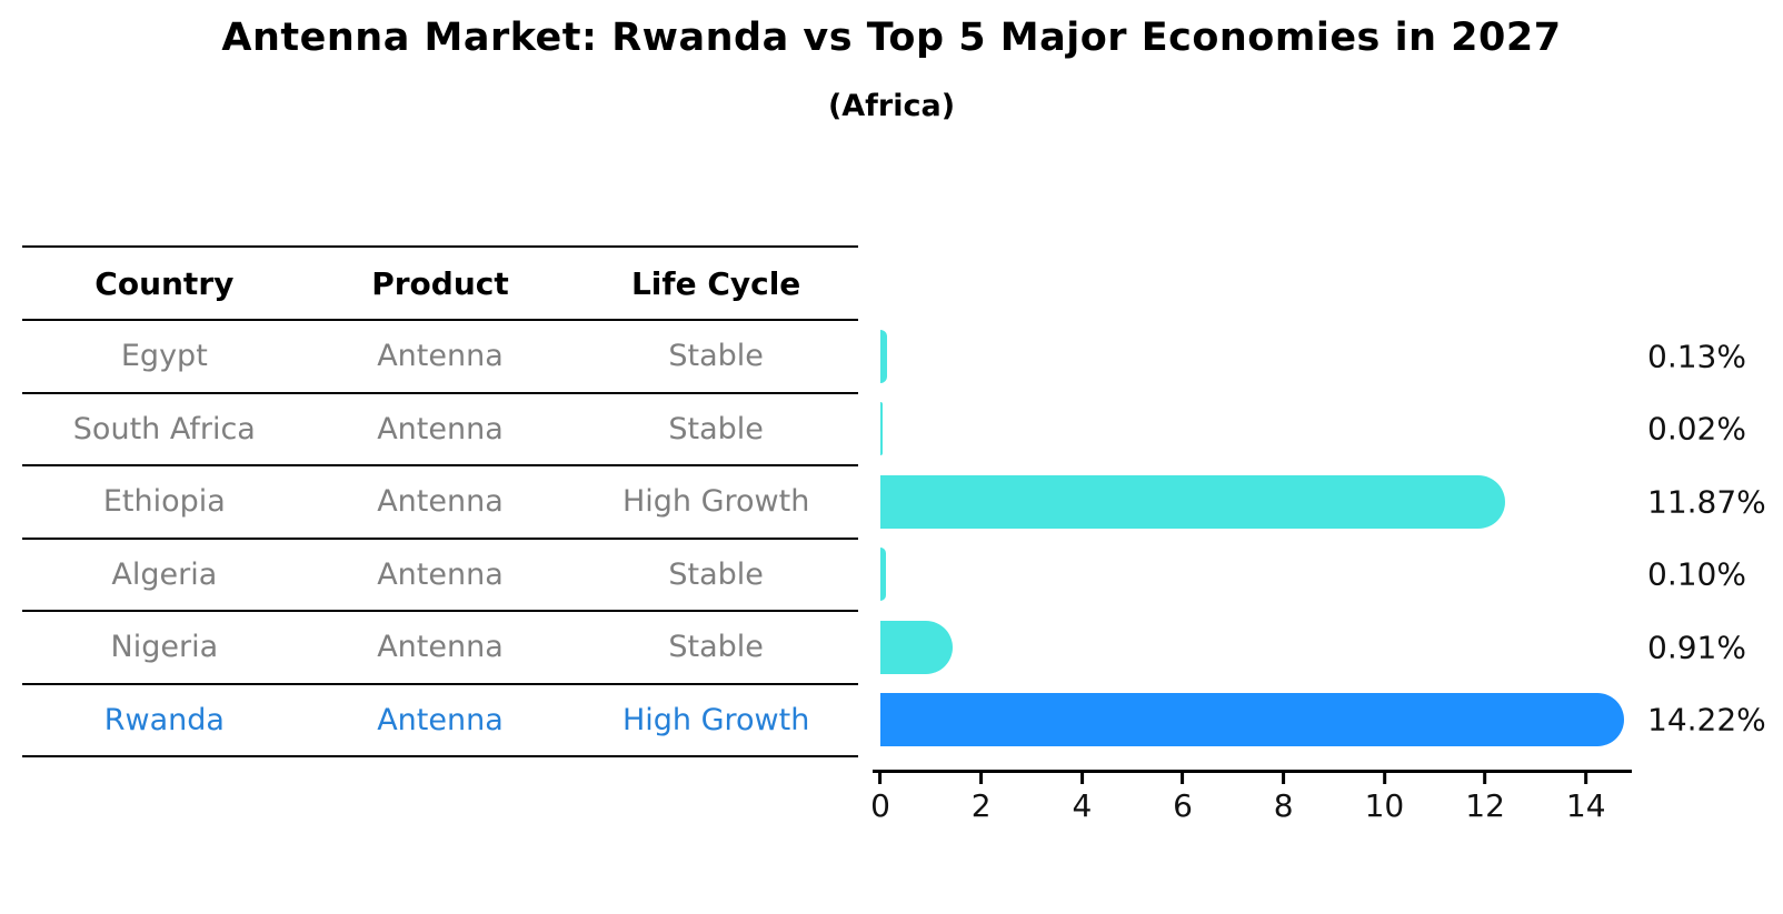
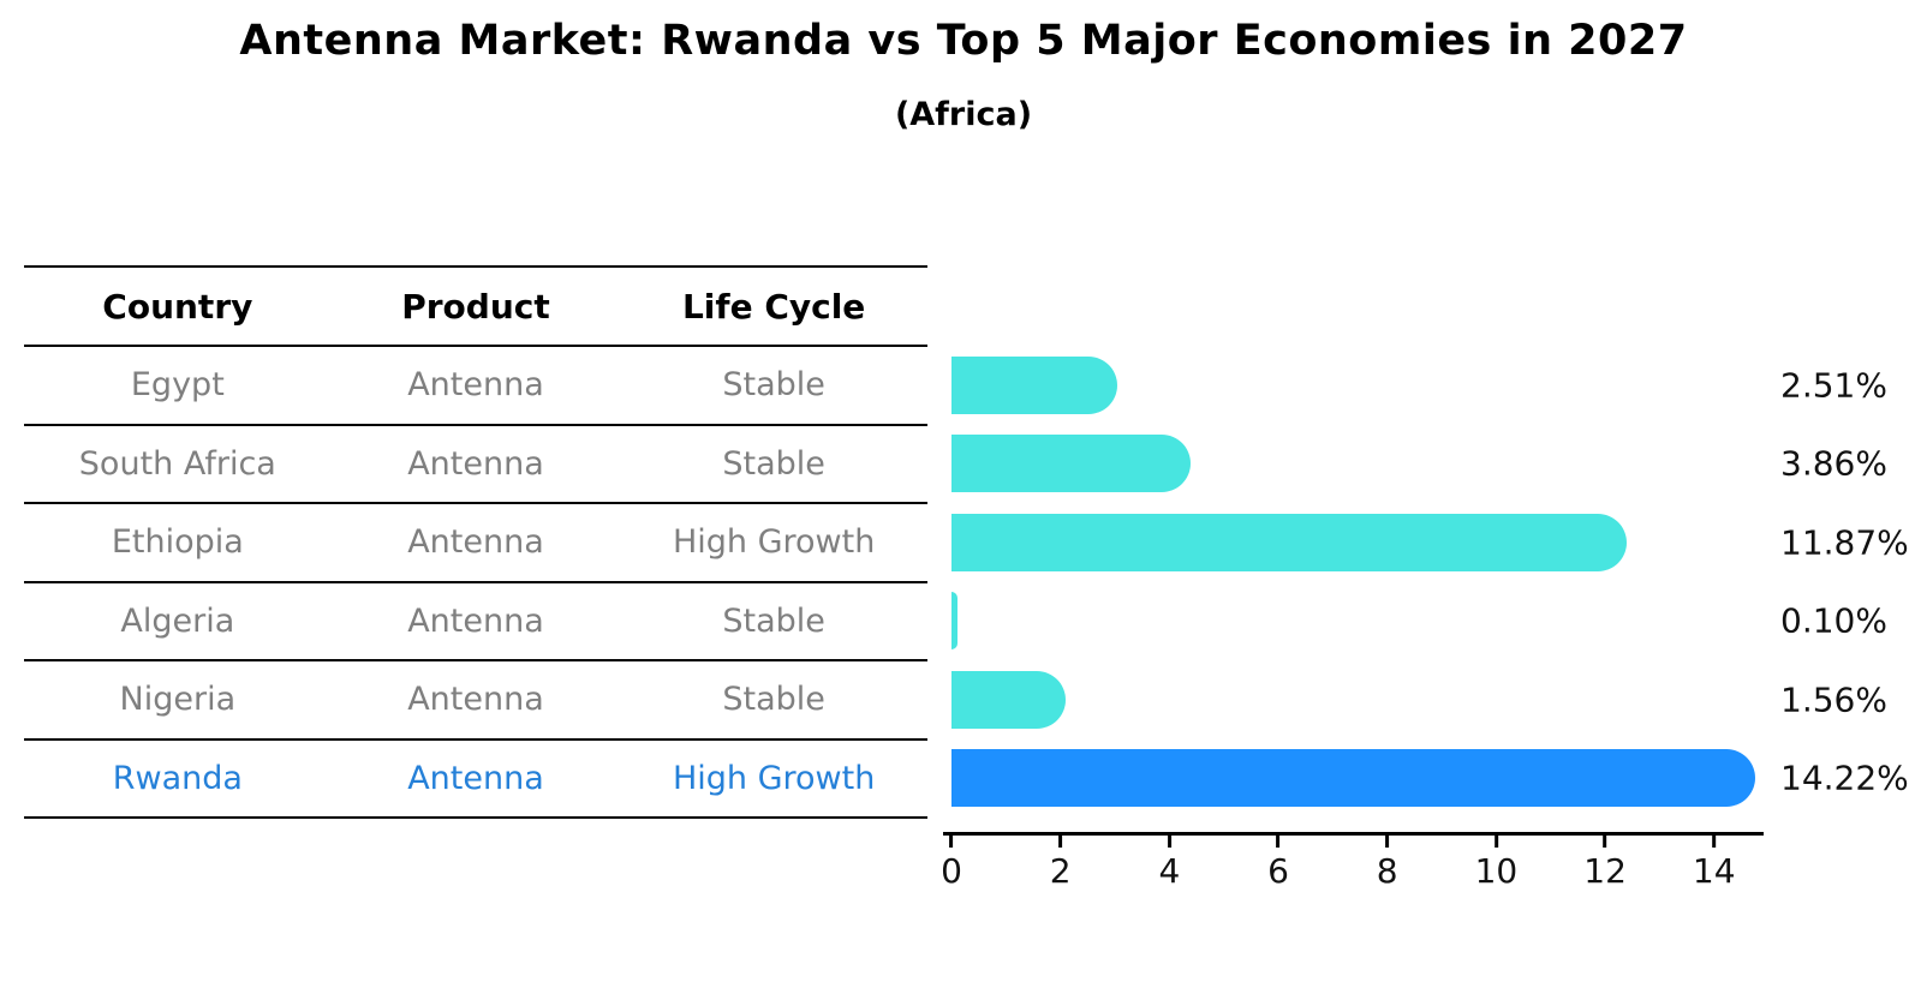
Egypt: 0.13% -> 2.51%
South Africa: 0.02% -> 3.86%
Nigeria: 0.91% -> 1.56%
